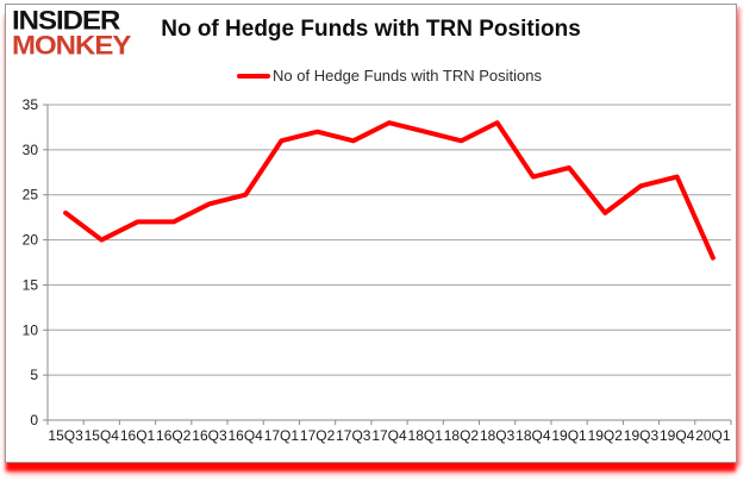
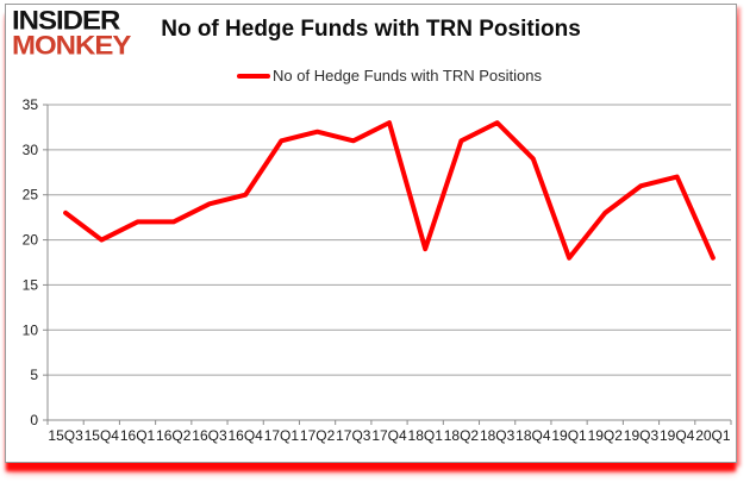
18Q1: 32 -> 19
18Q4: 27 -> 29
19Q1: 28 -> 18
